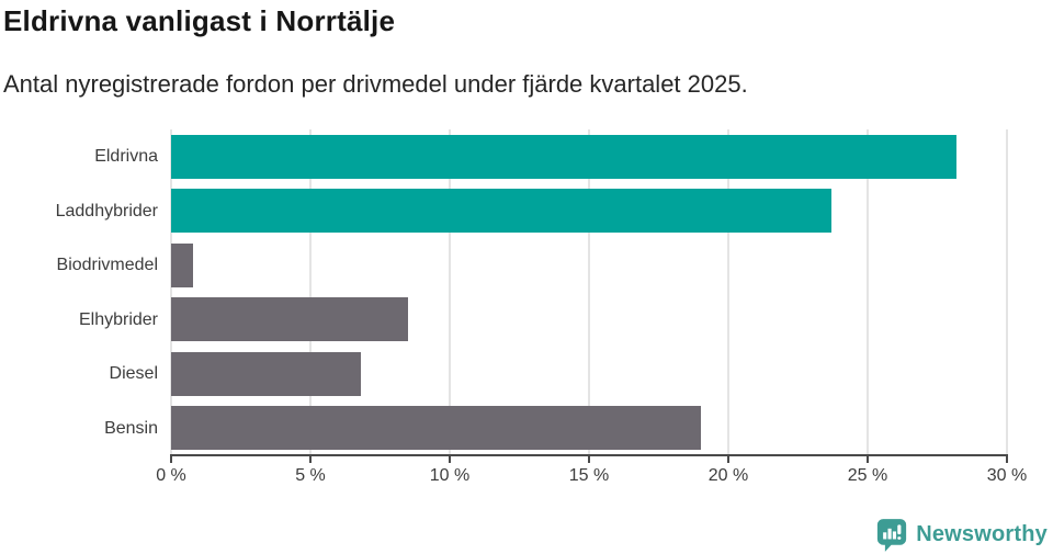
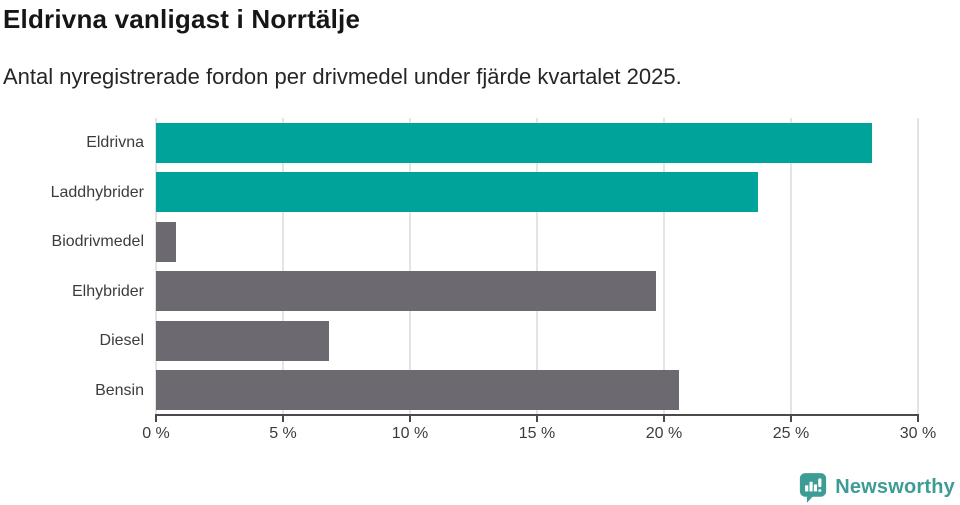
Elhybrider: 8.5% -> 19.7%
Bensin: 19.0% -> 20.6%
